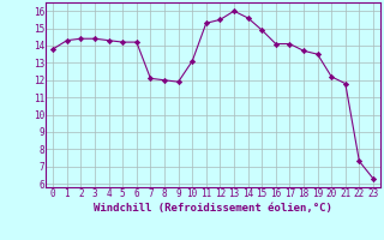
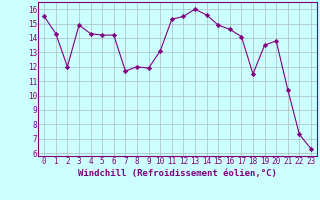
0: 13.8 -> 15.5
2: 14.4 -> 12.0
3: 14.4 -> 14.9
7: 12.1 -> 11.7
16: 14.1 -> 14.6
18: 13.7 -> 11.5
20: 12.2 -> 13.8
21: 11.8 -> 10.4
